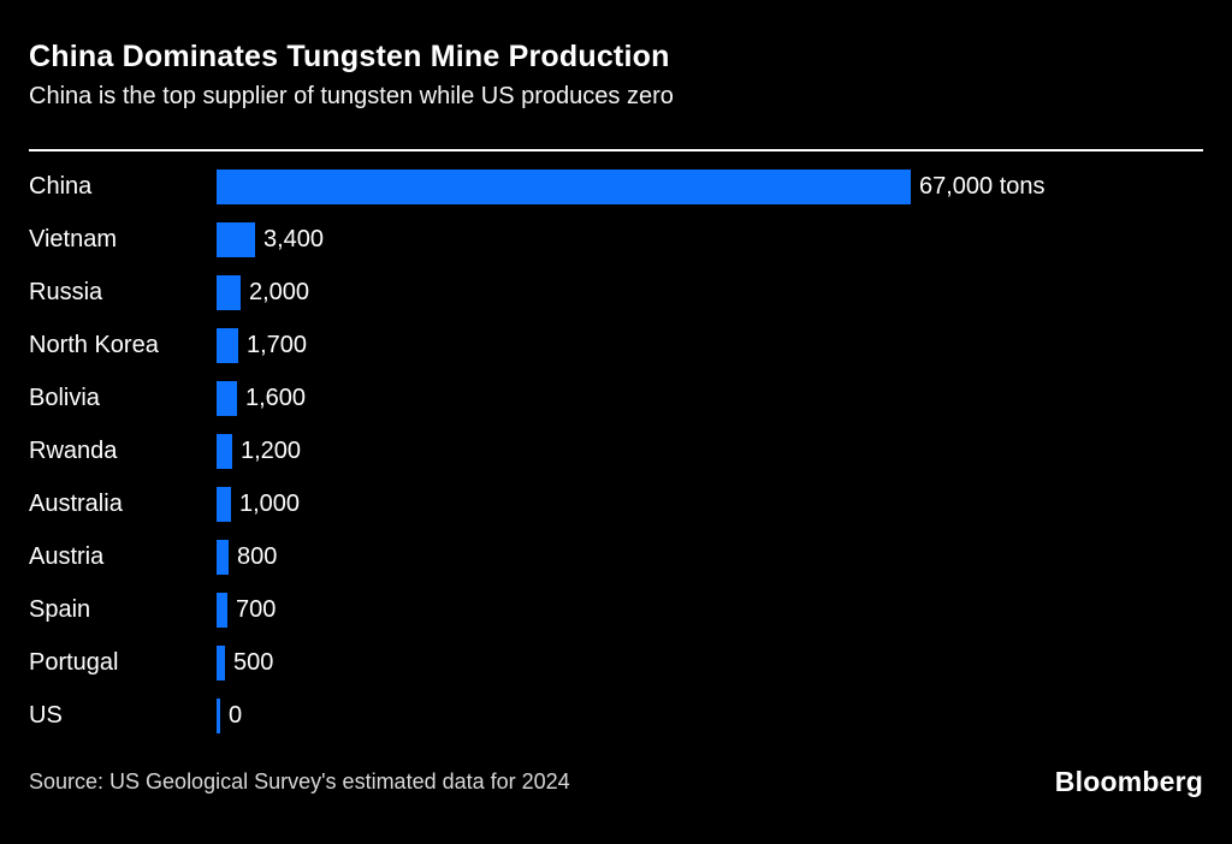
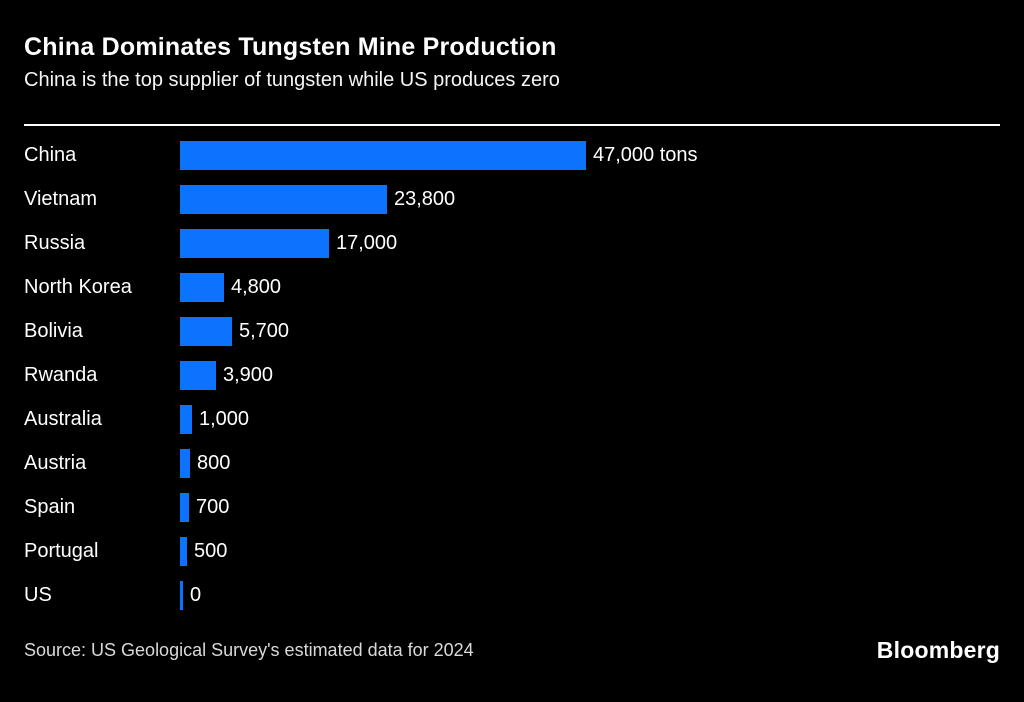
China: 67,000 -> 47,000
Vietnam: 3,400 -> 23,800
Russia: 2,000 -> 17,000
North Korea: 1,700 -> 4,800
Bolivia: 1,600 -> 5,700
Rwanda: 1,200 -> 3,900
